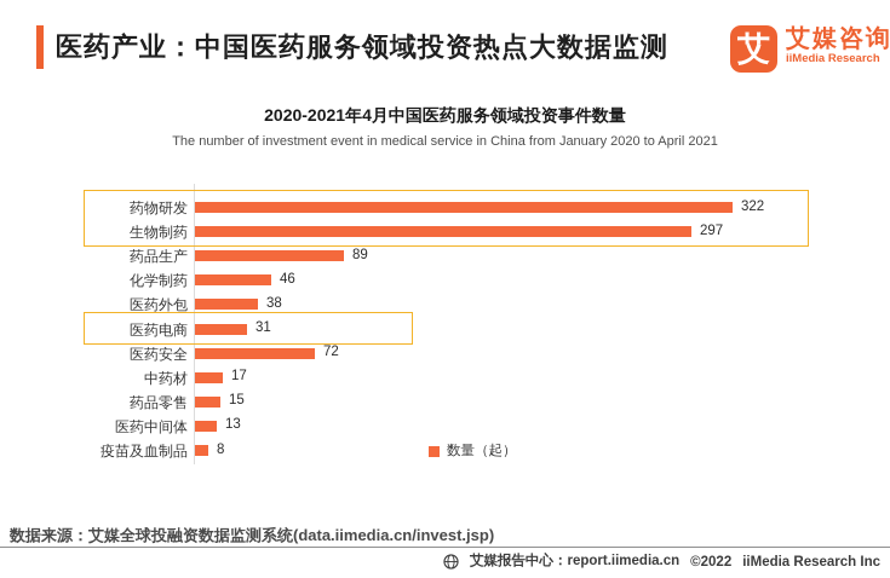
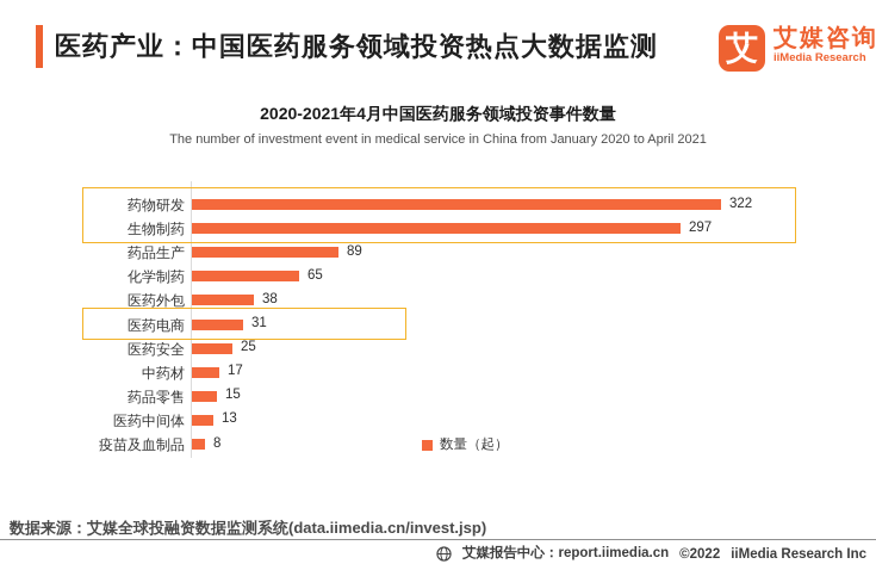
化学制药: 46 -> 65
医药安全: 72 -> 25
